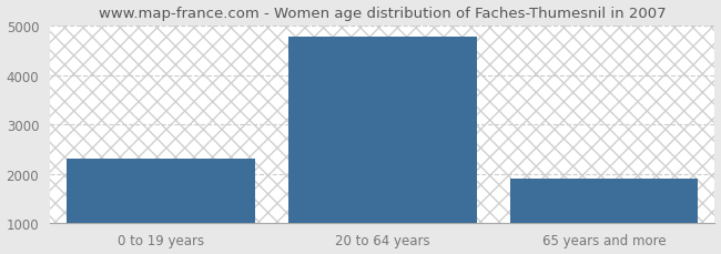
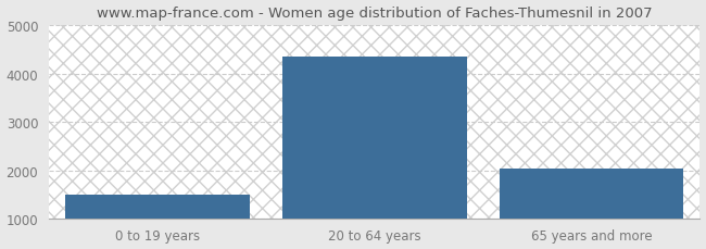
0 to 19 years: 2300 -> 1500
20 to 64 years: 4780 -> 4350
65 years and more: 1900 -> 2050
